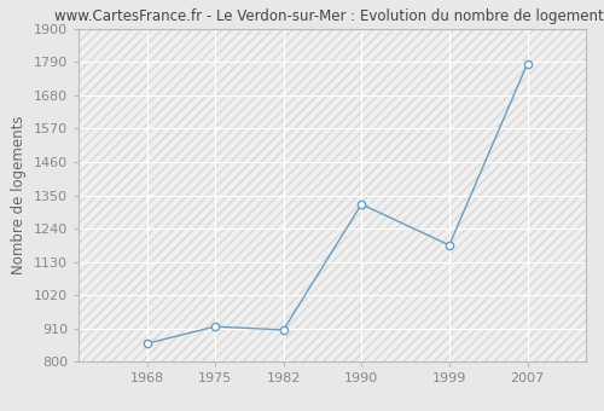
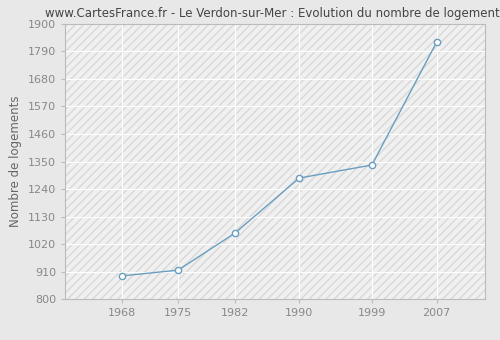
1968: 860 -> 893
1982: 905 -> 1063
1990: 1320 -> 1284
1999: 1185 -> 1336
2007: 1785 -> 1826
